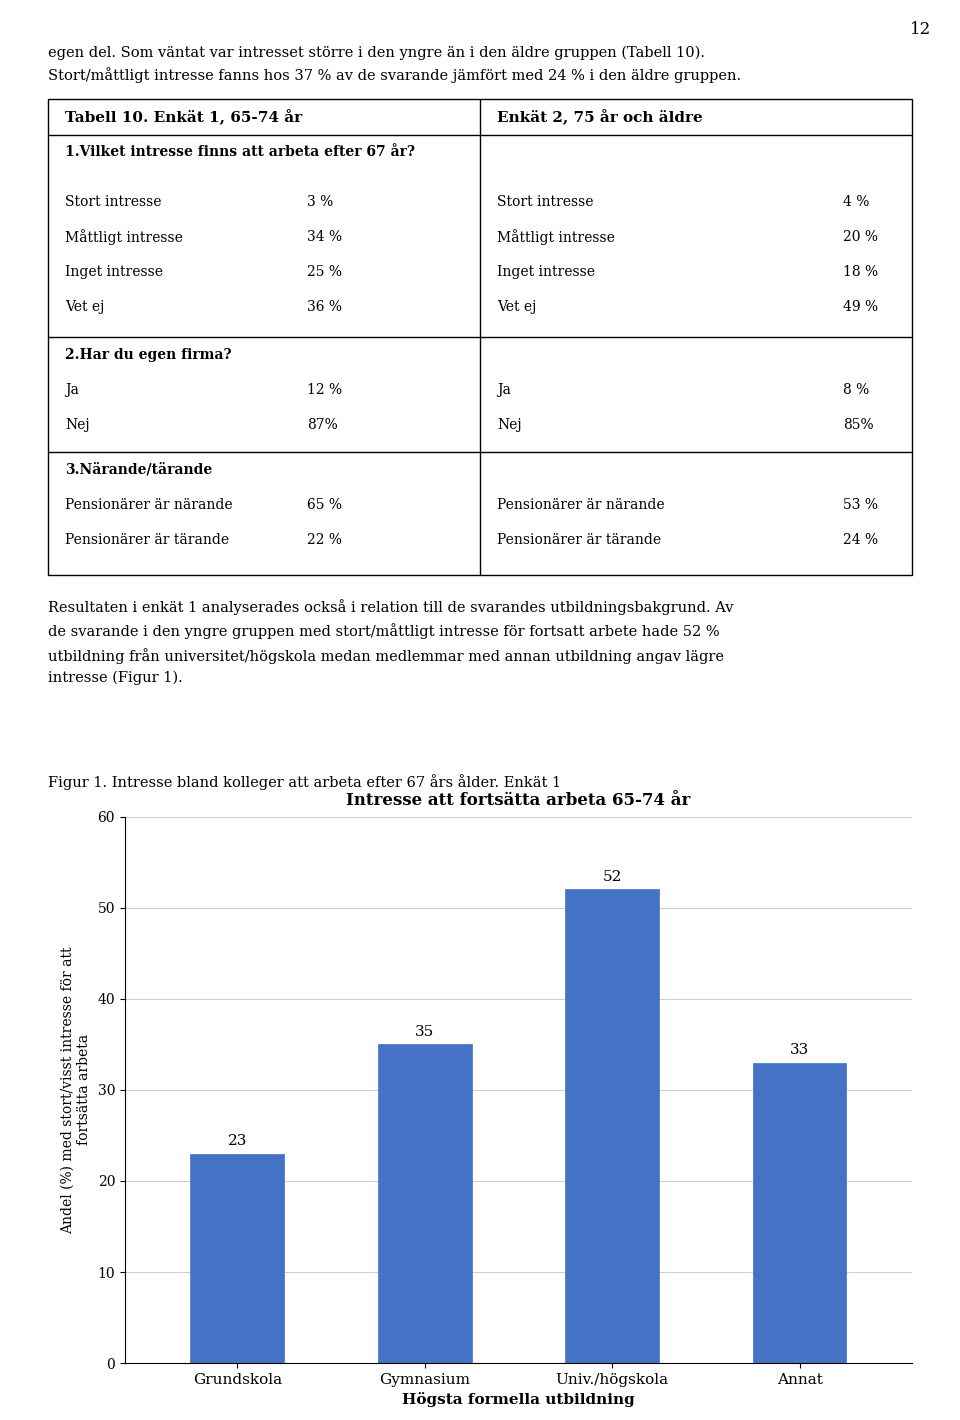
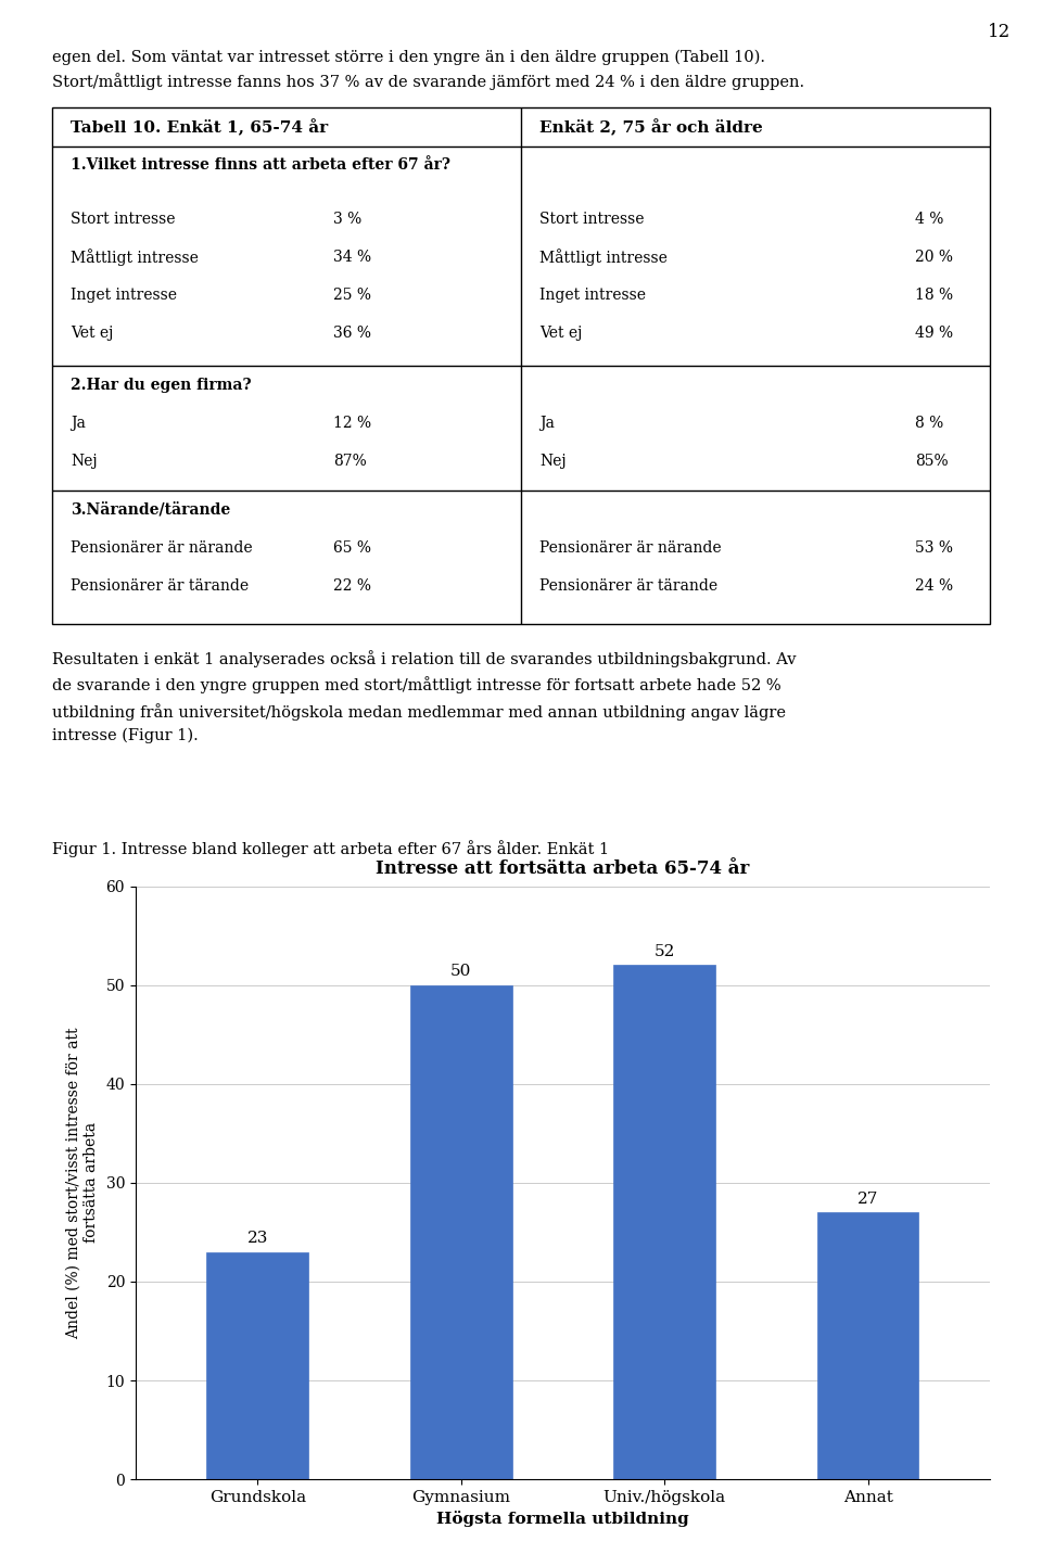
Gymnasium: 35 -> 50
Annat: 33 -> 27
